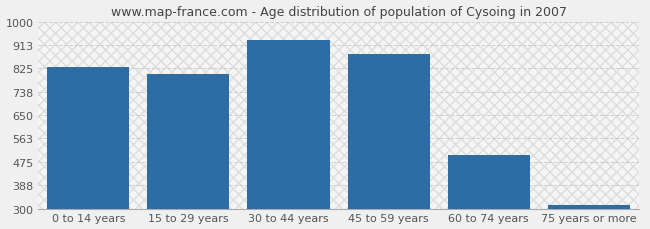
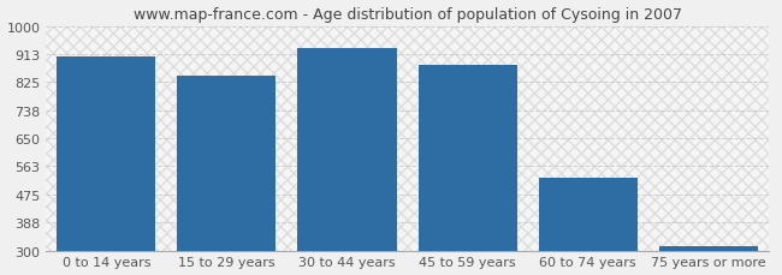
0 to 14 years: 830 -> 905
15 to 29 years: 805 -> 843
60 to 74 years: 500 -> 525
